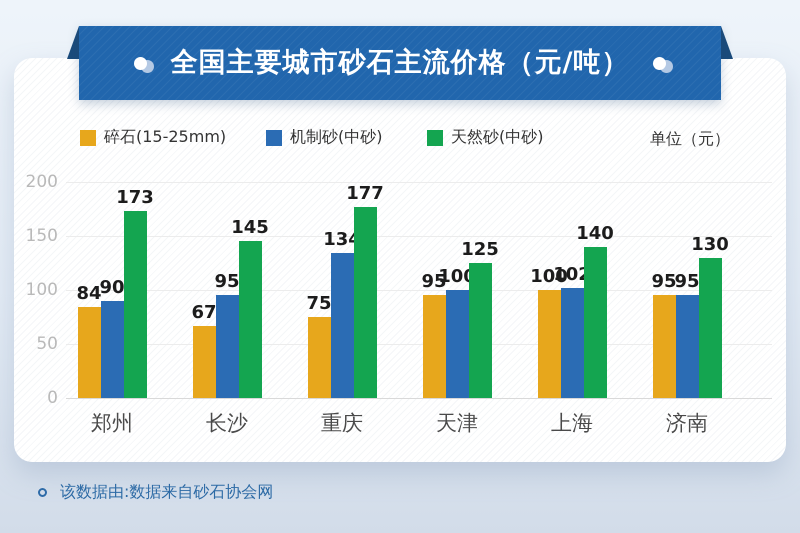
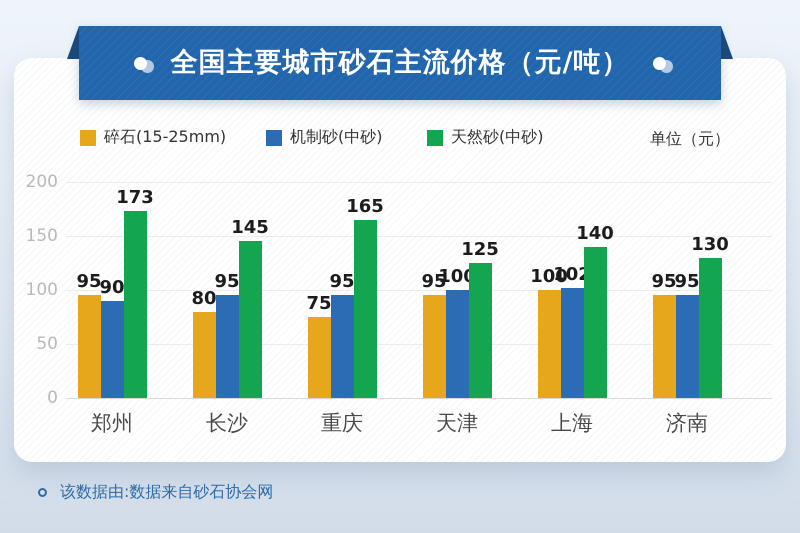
碎石(15-25mm)/郑州: 84 -> 95
碎石(15-25mm)/长沙: 67 -> 80
机制砂(中砂)/重庆: 134 -> 95
天然砂(中砂)/重庆: 177 -> 165
